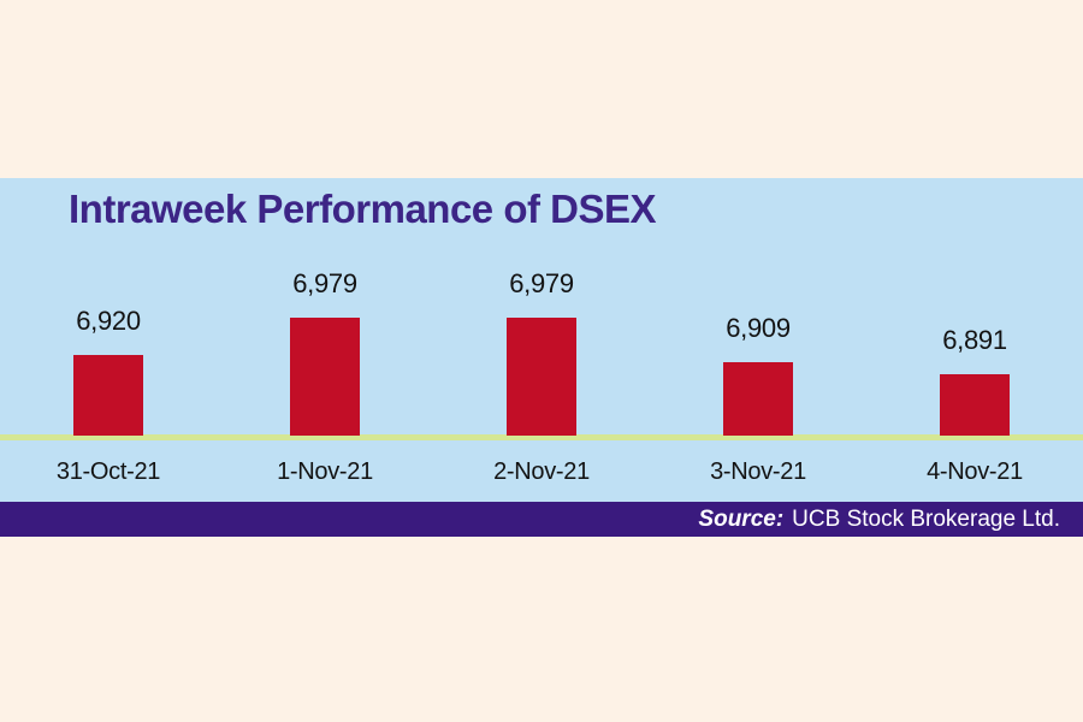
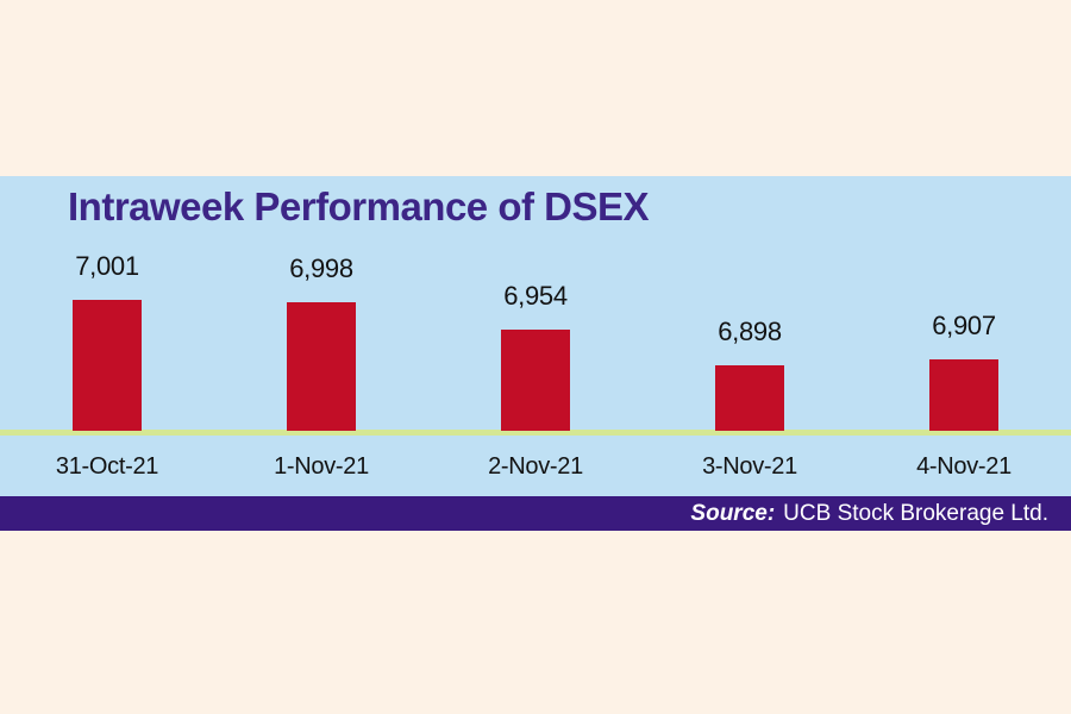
31-Oct-21: 6,920 -> 7,001
1-Nov-21: 6,979 -> 6,998
2-Nov-21: 6,979 -> 6,954
3-Nov-21: 6,909 -> 6,898
4-Nov-21: 6,891 -> 6,907
